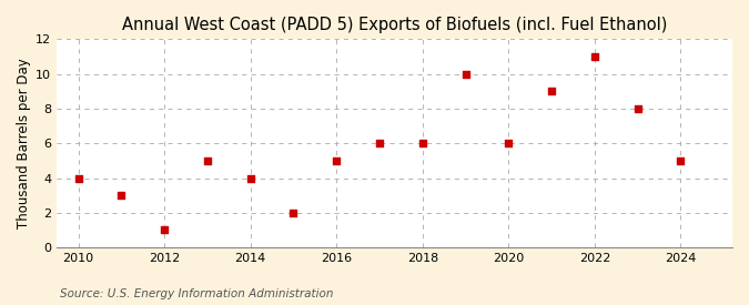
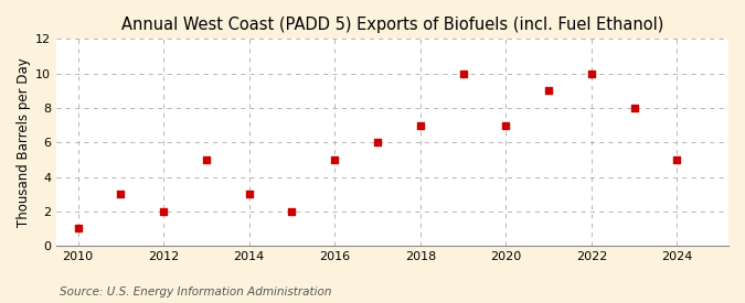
2010: 4 -> 1
2012: 1 -> 2
2014: 4 -> 3
2018: 6 -> 7
2020: 6 -> 7
2022: 11 -> 10
